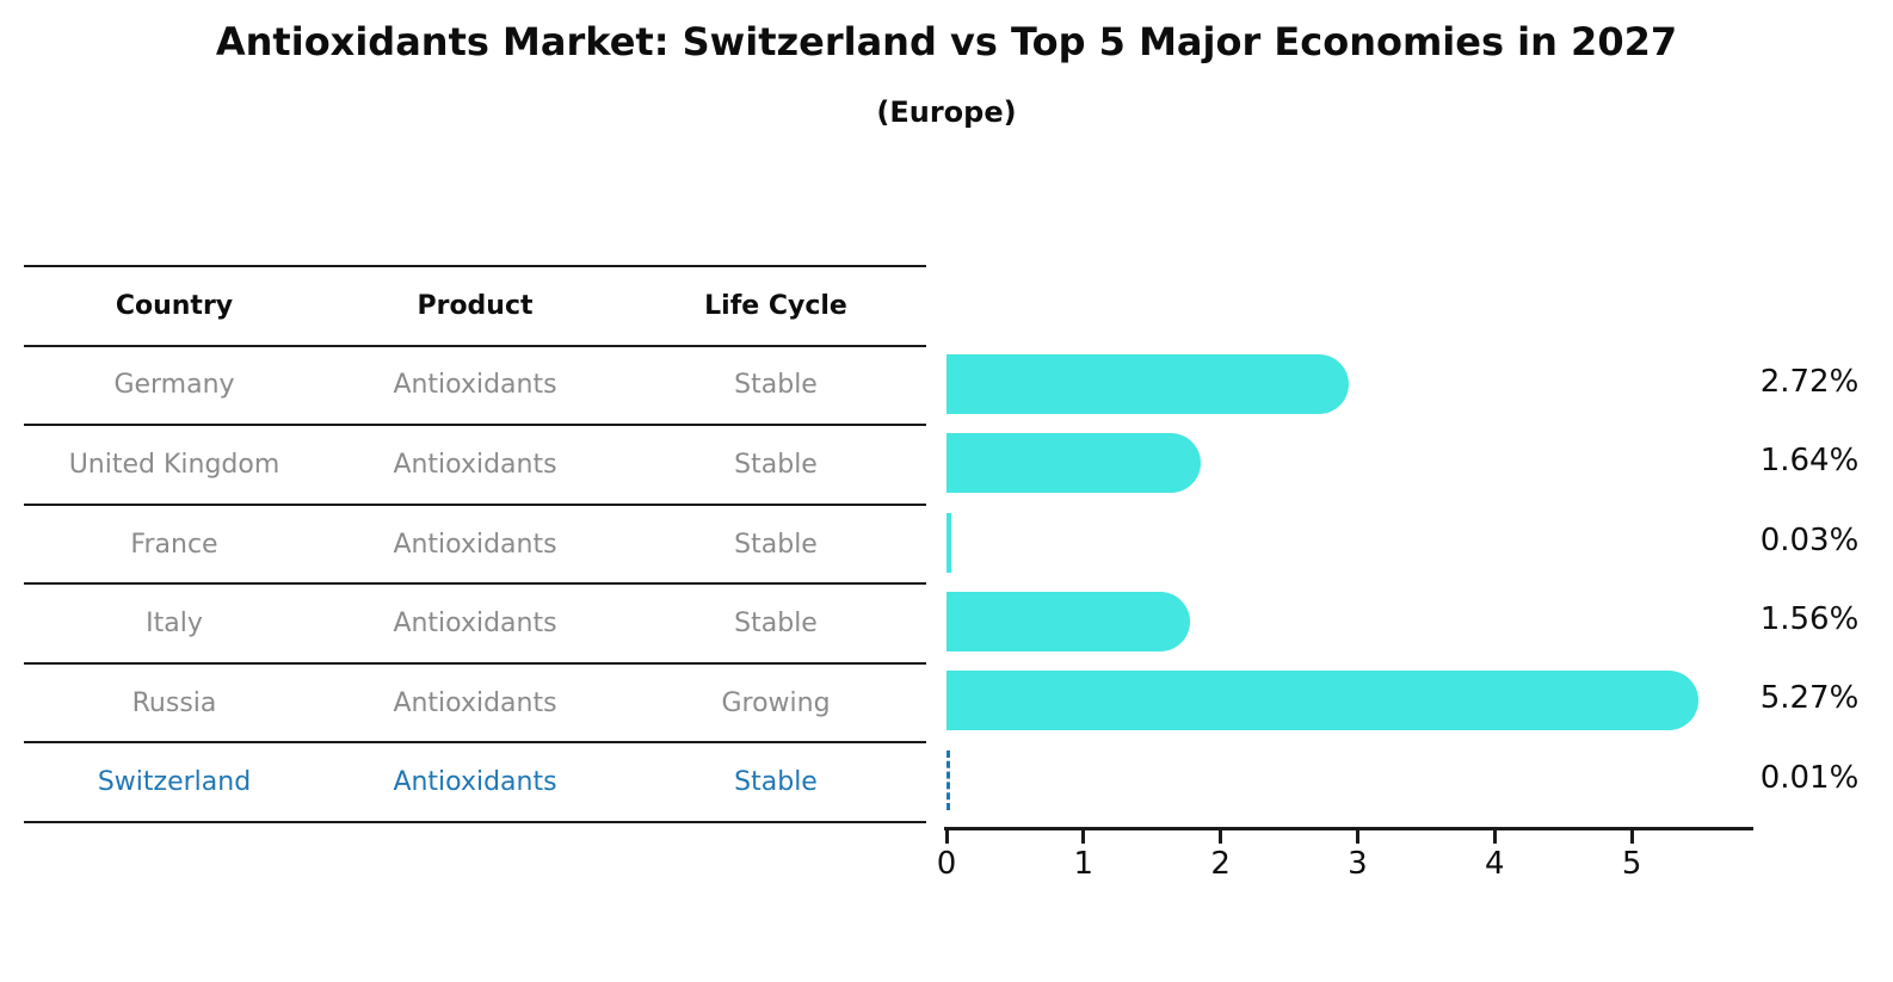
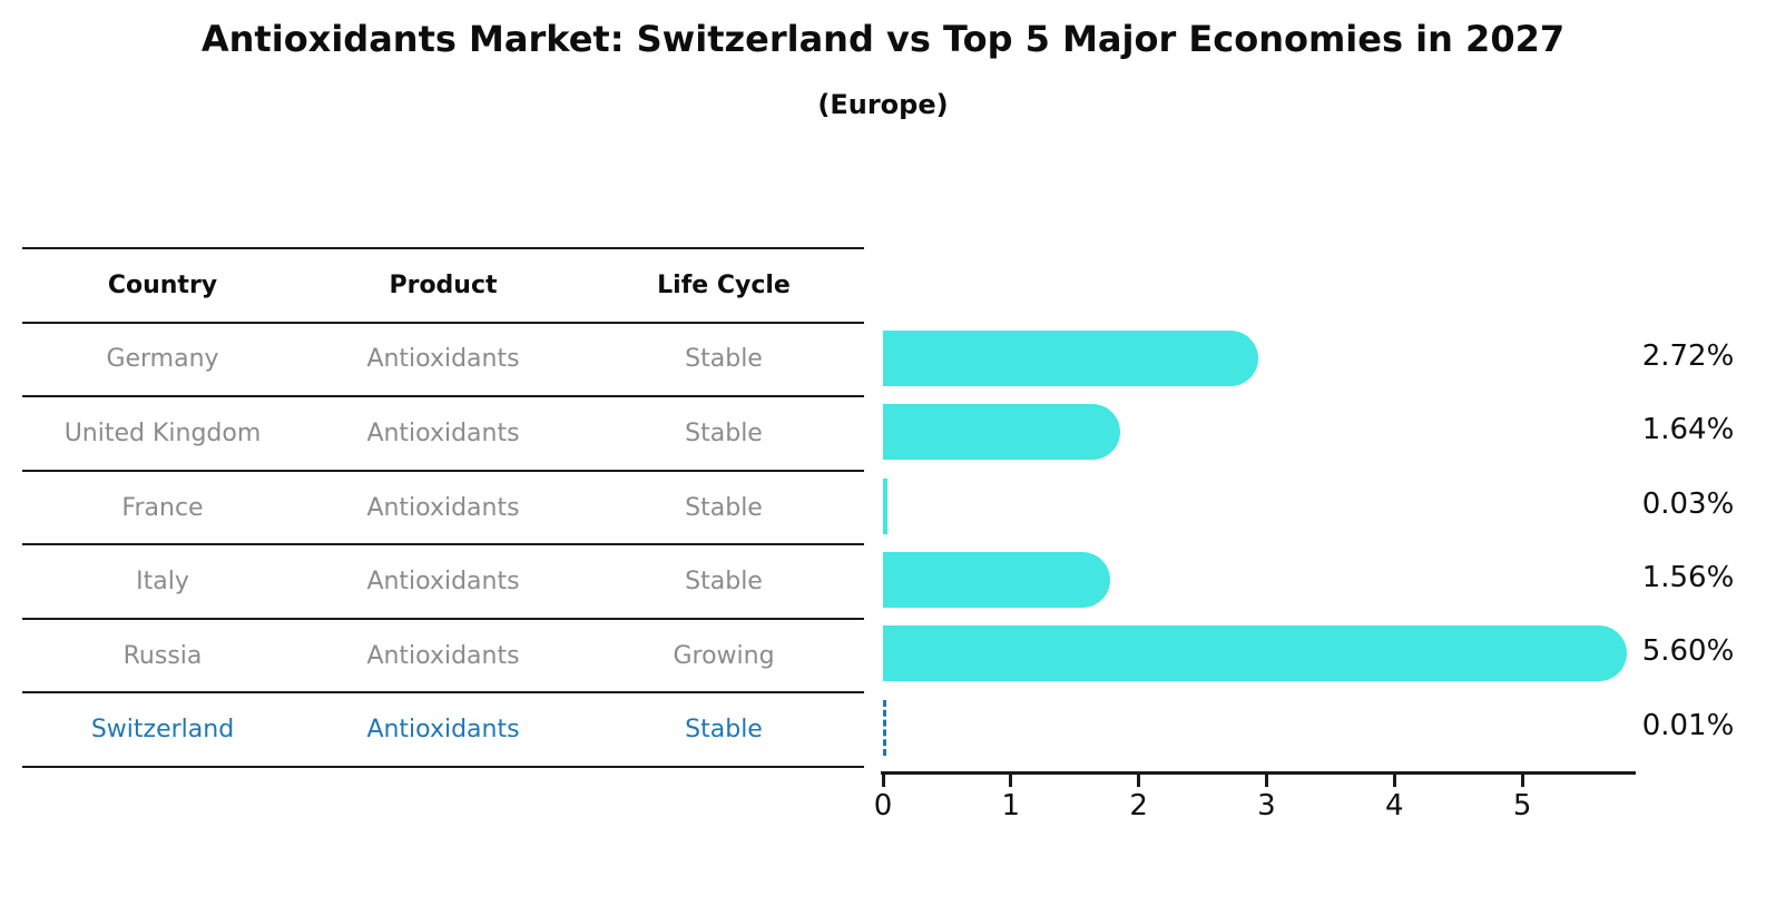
Russia: 5.27% -> 5.60%
